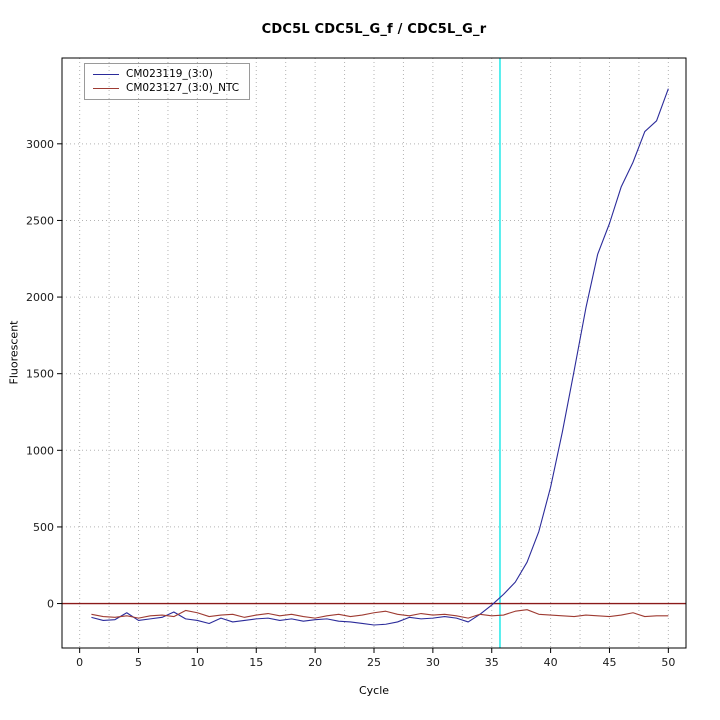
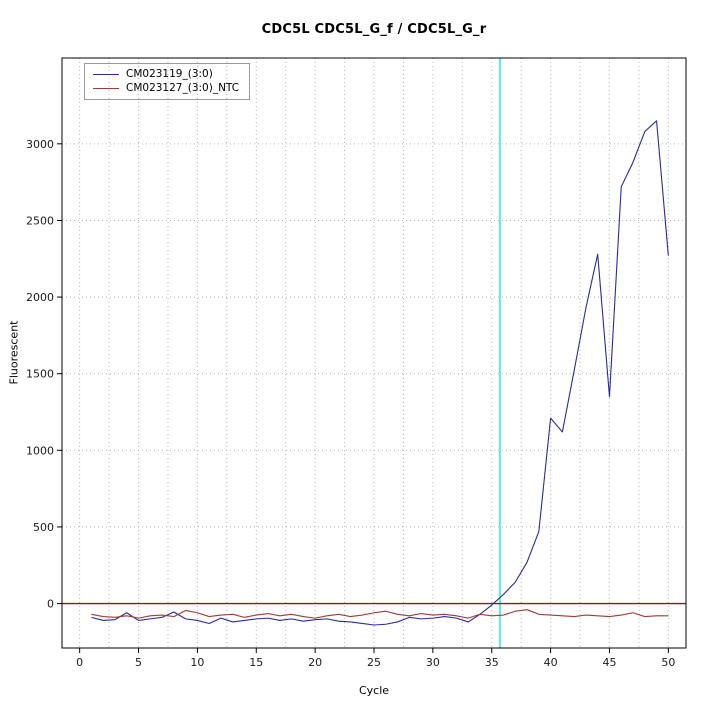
CM023119_(3:0)/40: 760 -> 1210
CM023119_(3:0)/45: 2480 -> 1350
CM023119_(3:0)/50: 3360 -> 2270
